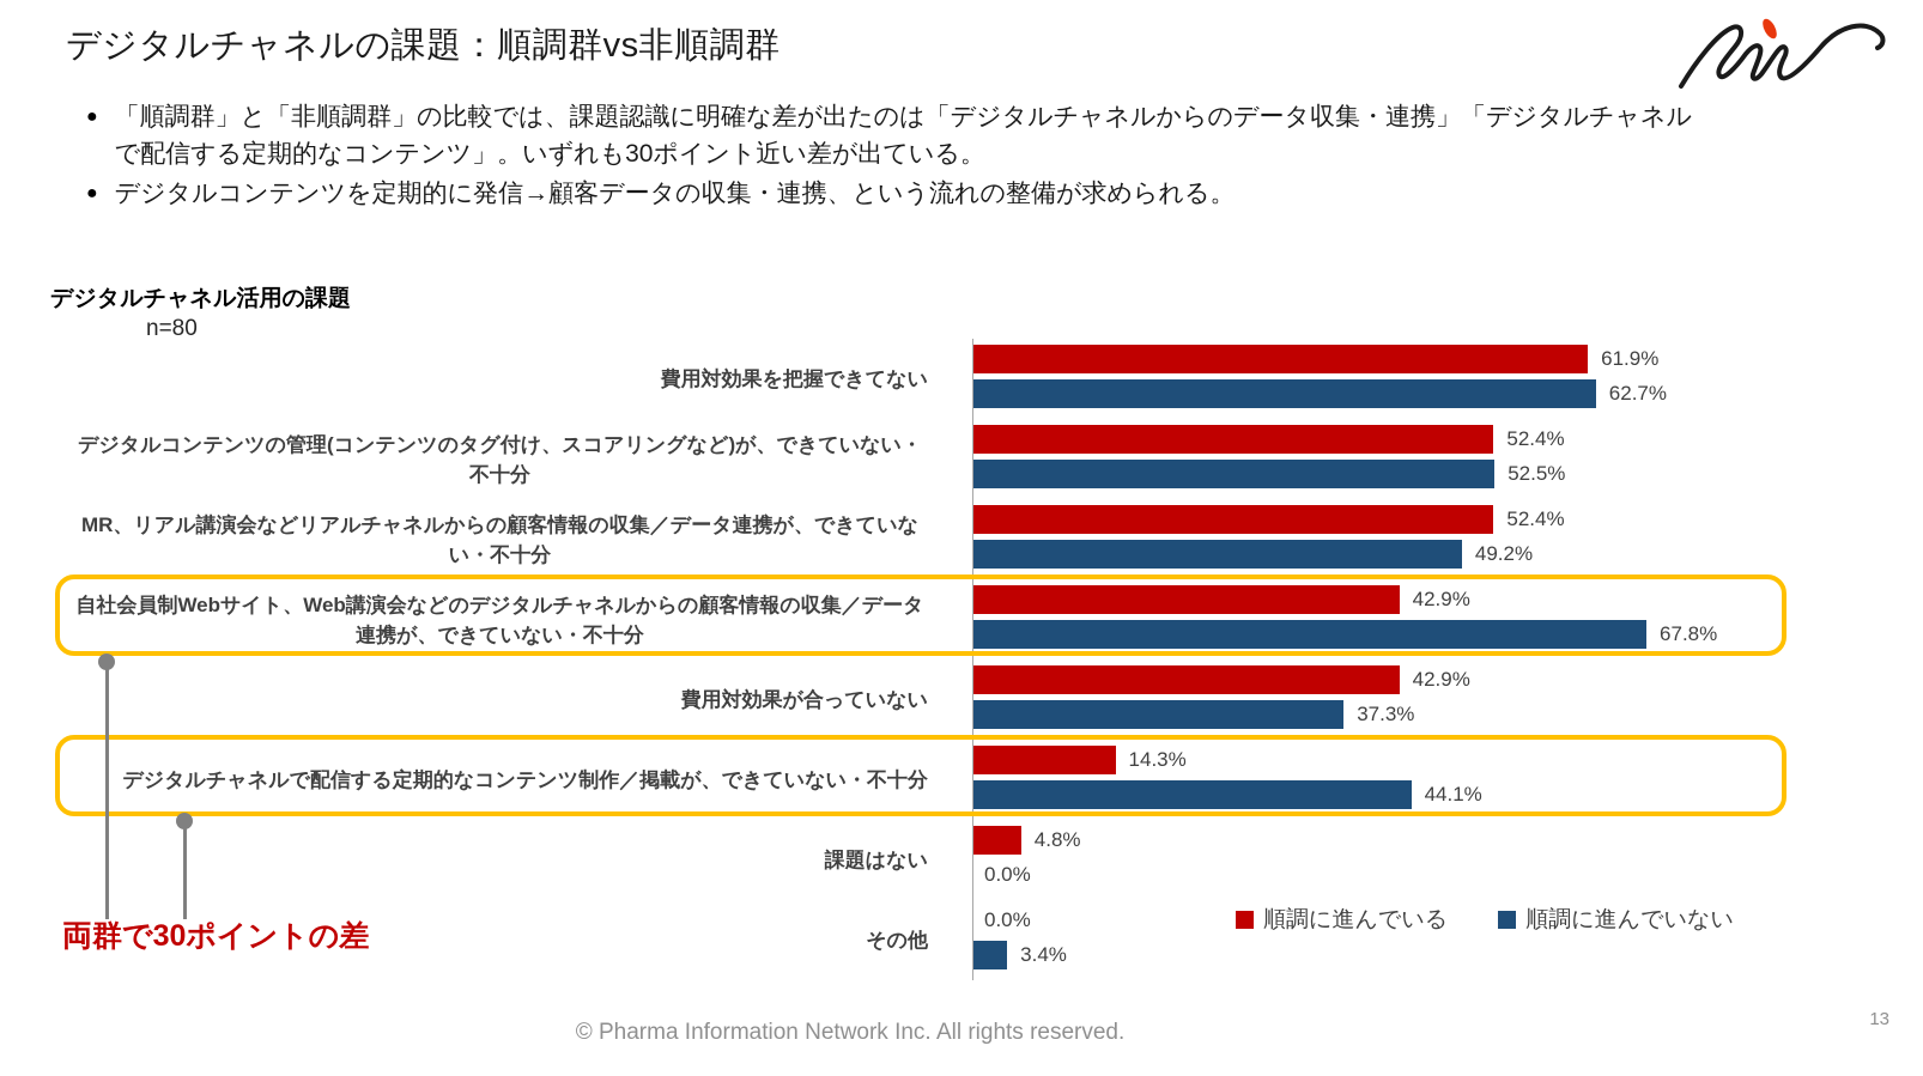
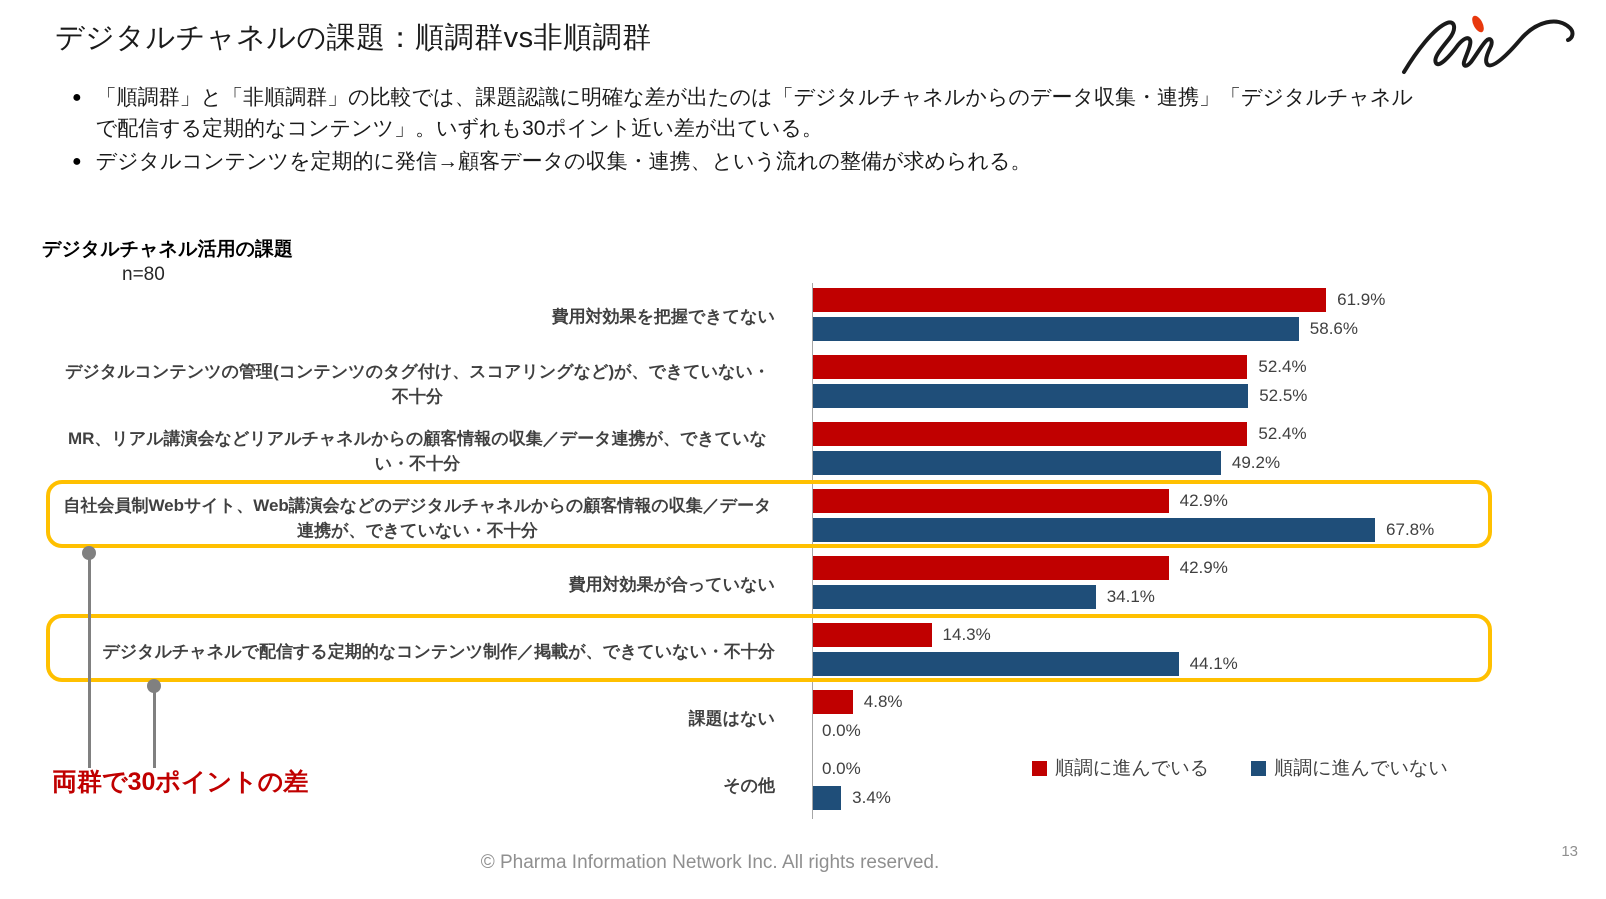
順調に進んでいない/費用対効果を把握できてない: 62.7% -> 58.6%
順調に進んでいない/費用対効果が合っていない: 37.3% -> 34.1%
